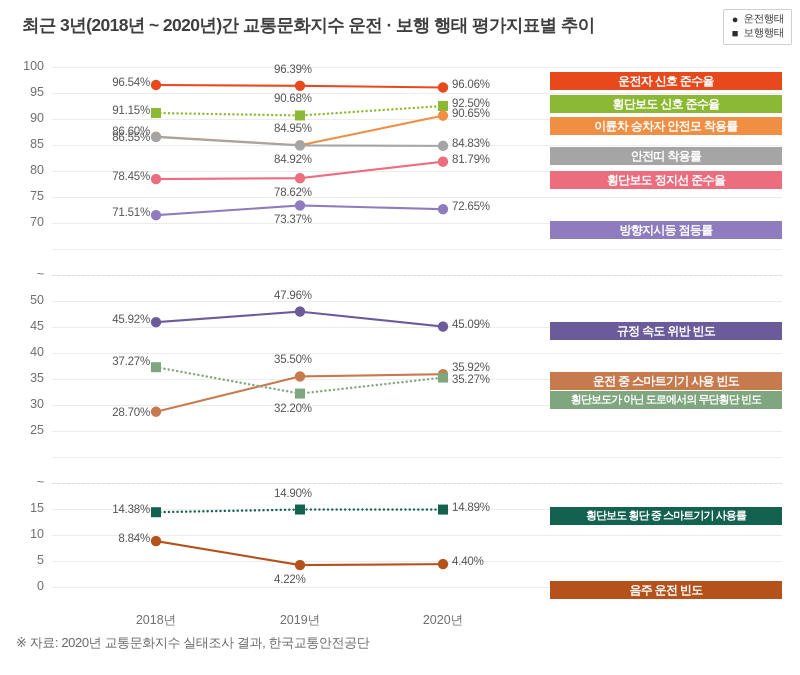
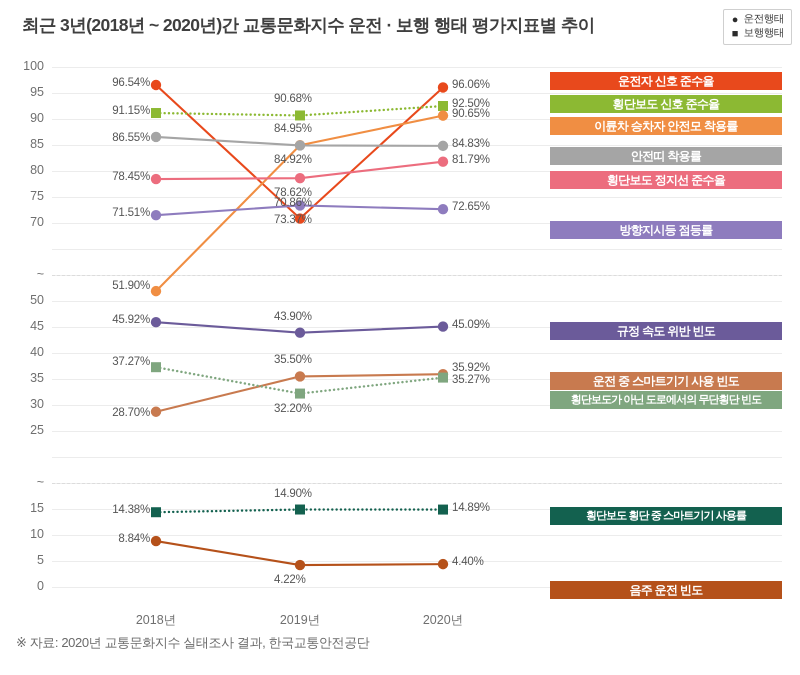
이륜차 승차자 안전모 착용률/2018년: 86.60% -> 51.90%
운전자 신호 준수율/2019년: 96.39% -> 70.86%
규정 속도 위반 빈도/2019년: 47.96% -> 43.90%
